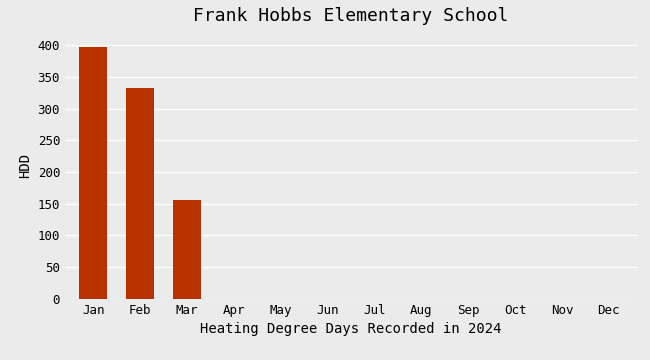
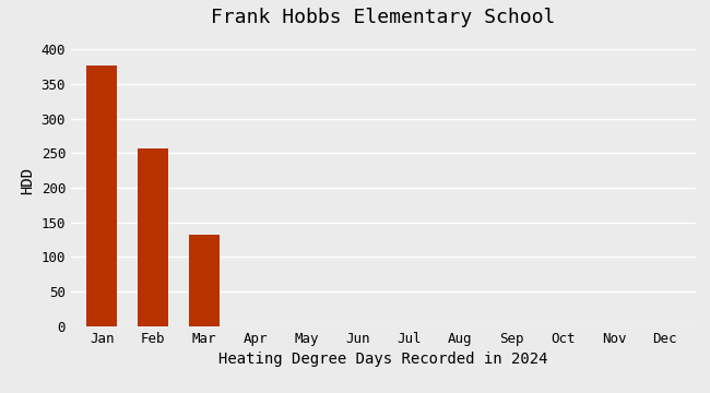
Jan: 397 -> 376
Feb: 333 -> 256
Mar: 156 -> 132
